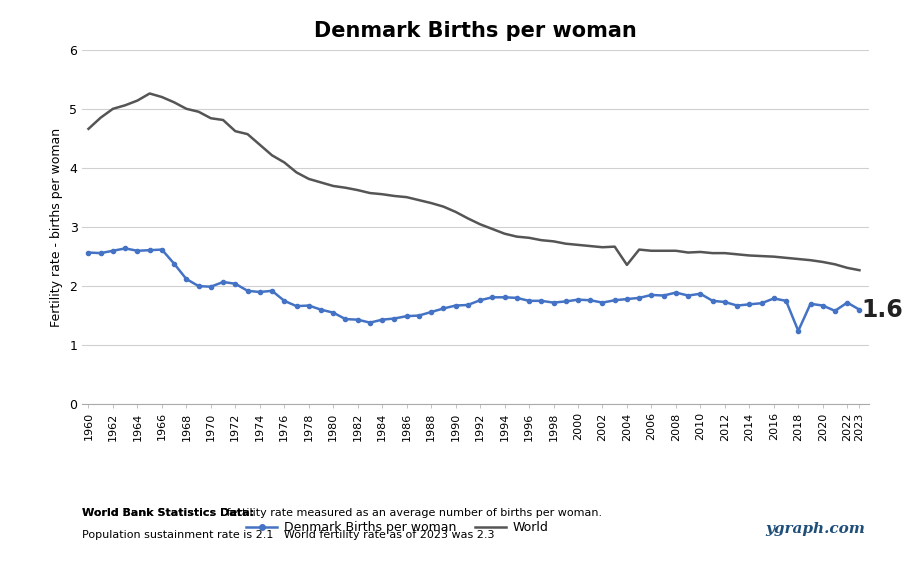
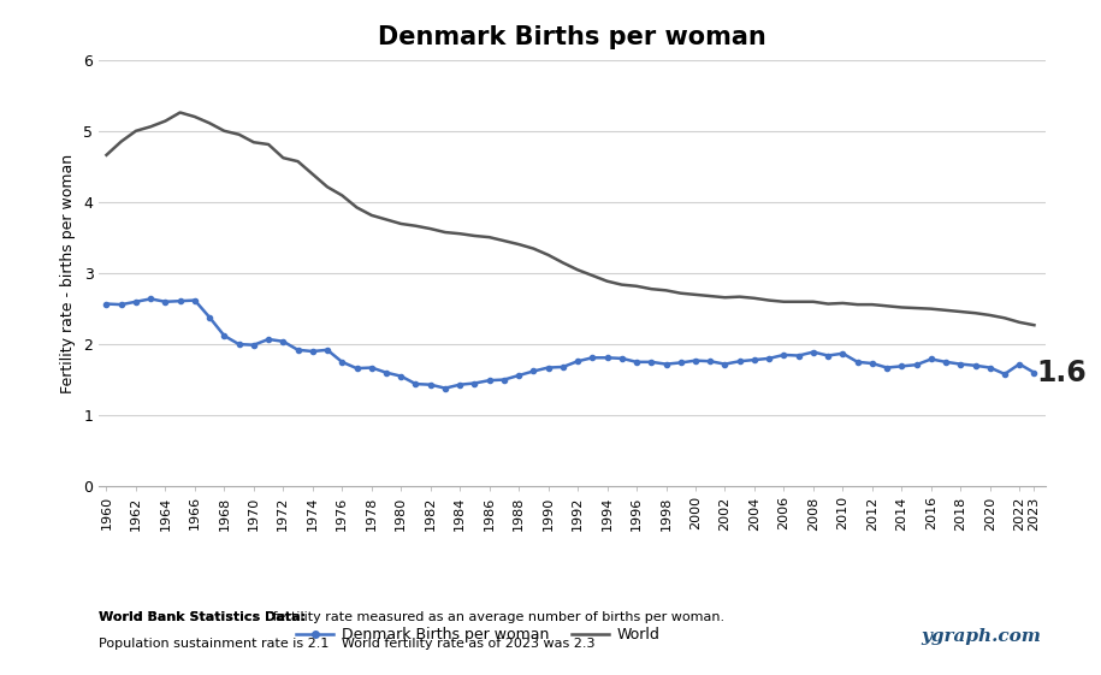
World/2004: 2.36 -> 2.65
Denmark Births per woman/2018: 1.24 -> 1.72
